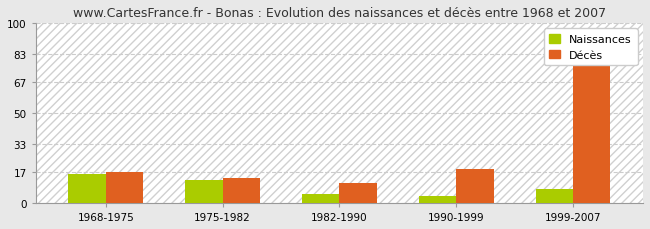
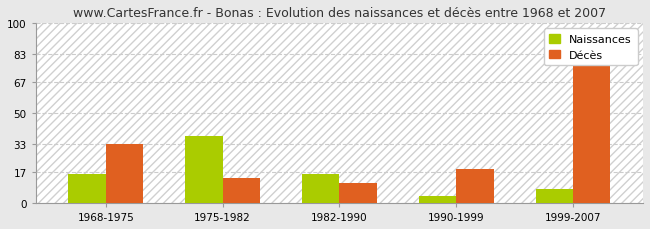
Décès/1968-1975: 17 -> 33
Naissances/1975-1982: 13 -> 37
Naissances/1982-1990: 5 -> 16
